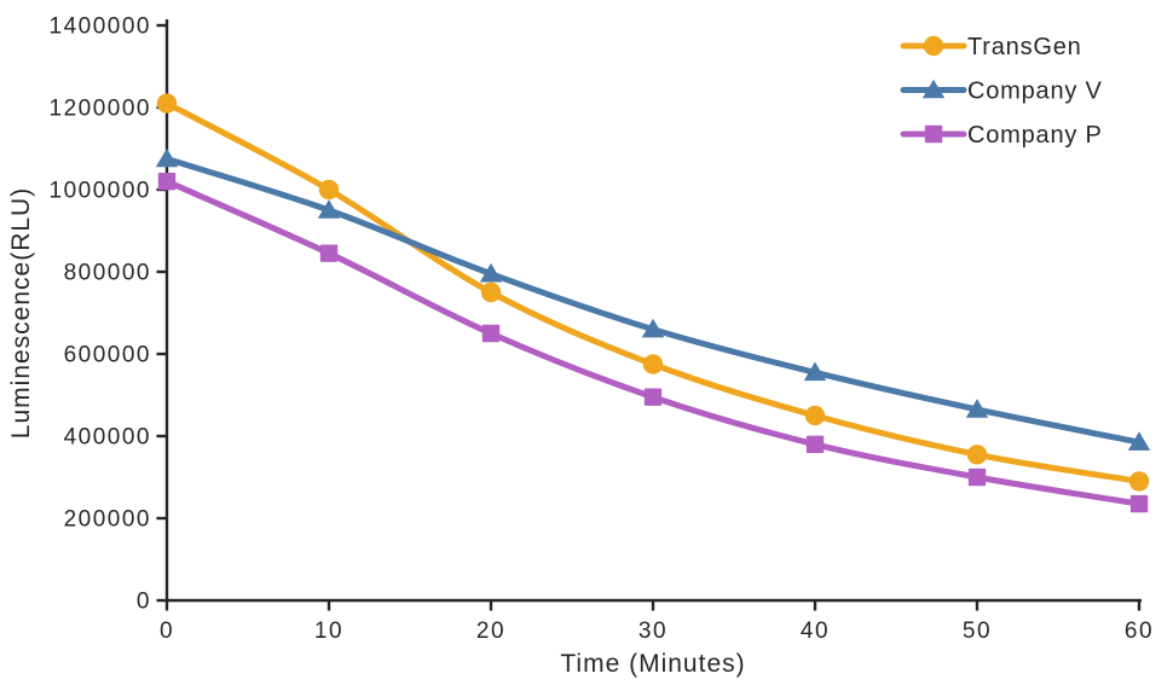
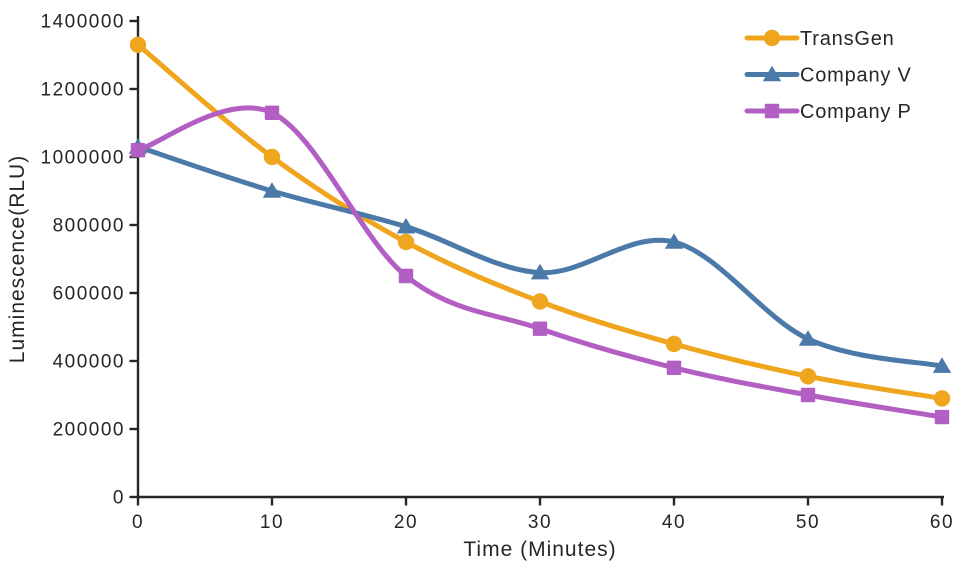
TransGen/0: 1210000 -> 1330000
Company V/0: 1080000 -> 1030000
Company V/10: 950000 -> 900000
Company P/10: 840000 -> 1130000
Company V/40: 560000 -> 750000
